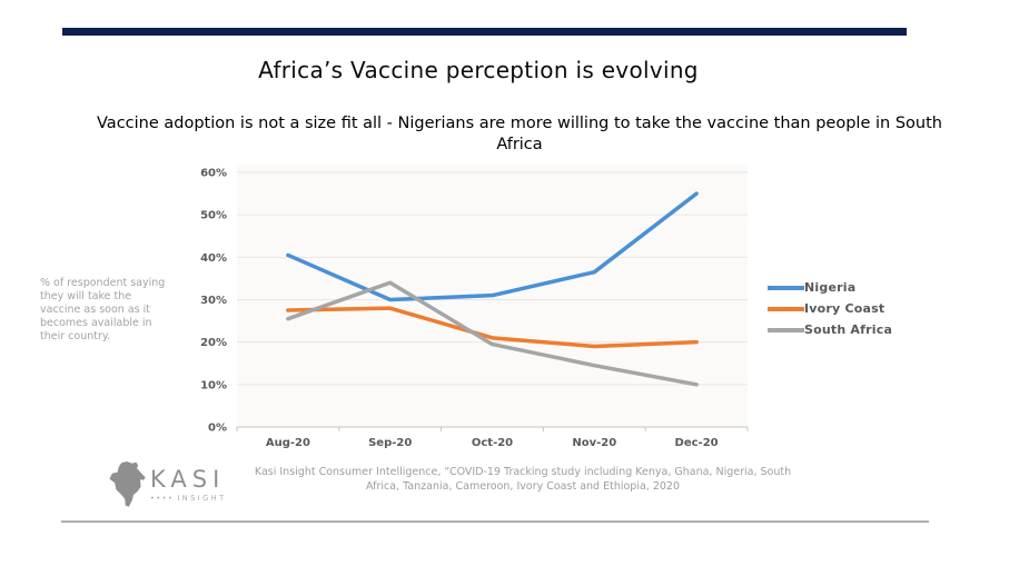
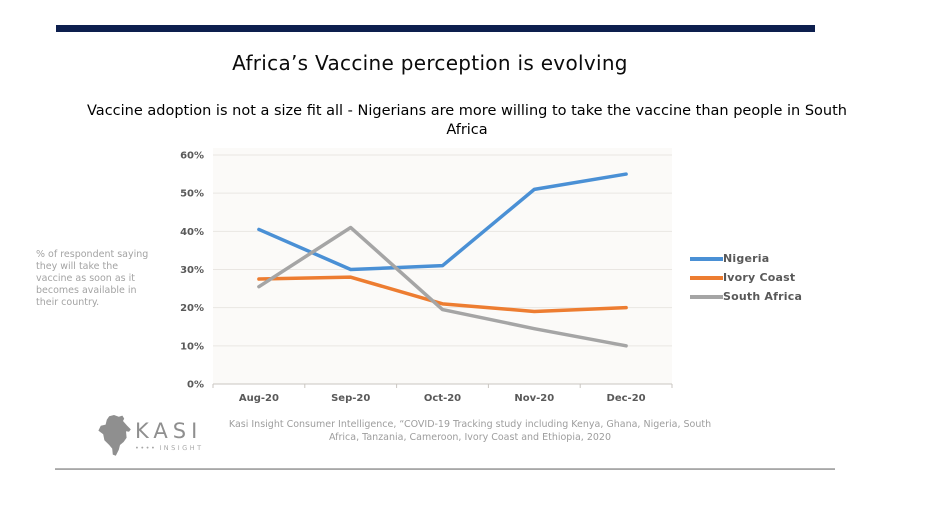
South Africa/Sep-20: 34% -> 41%
Nigeria/Nov-20: 36% -> 51%
